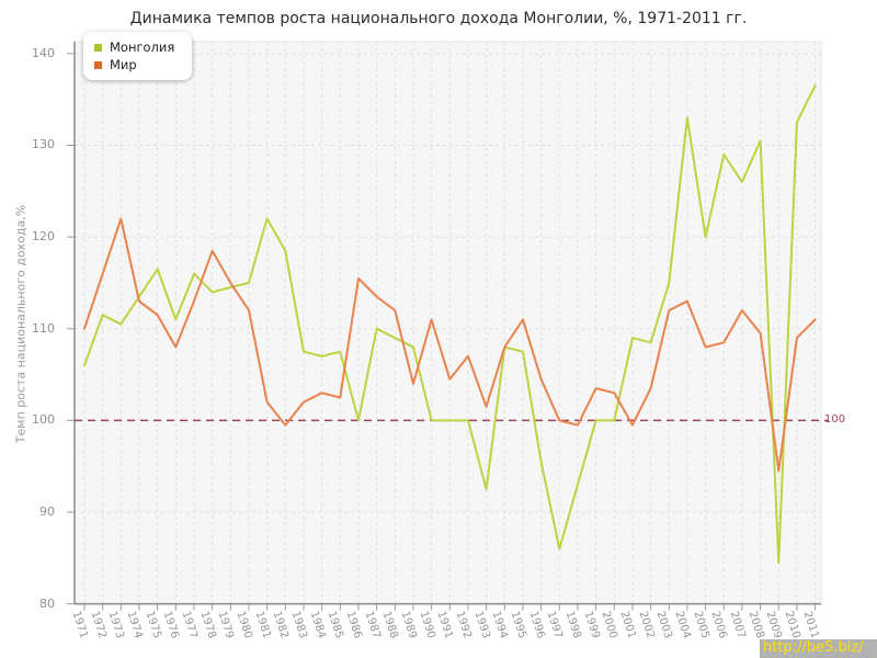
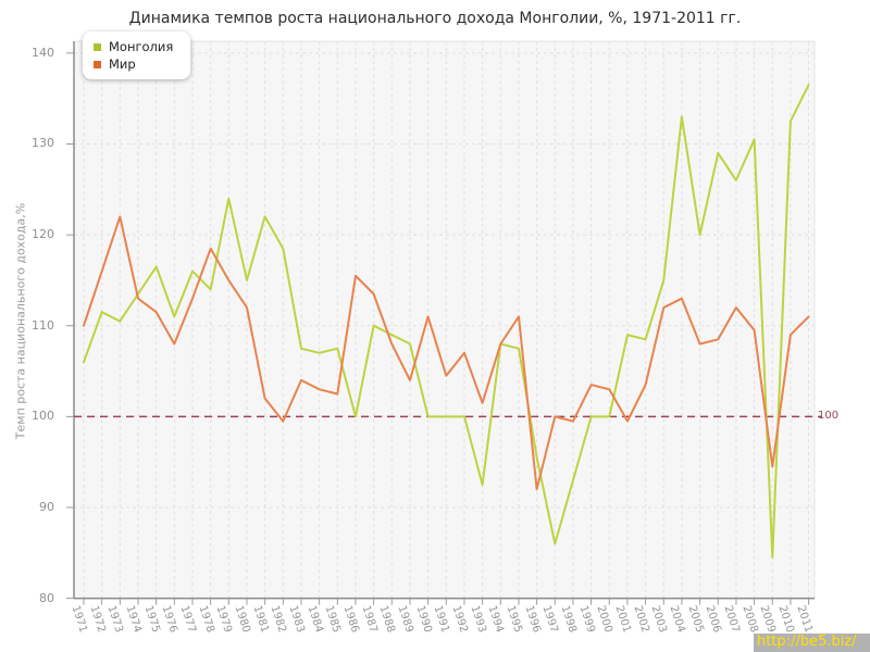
Монголия/1979: 114 -> 124
Мир/1983: 102 -> 104
Мир/1988: 112 -> 108
Мир/1996: 104 -> 92
